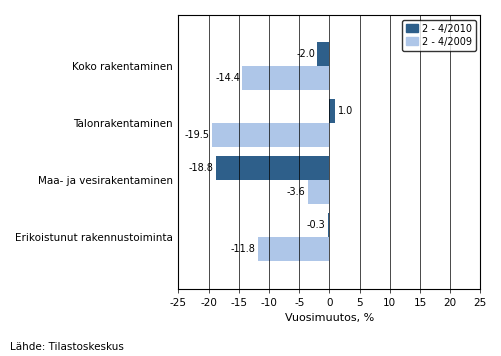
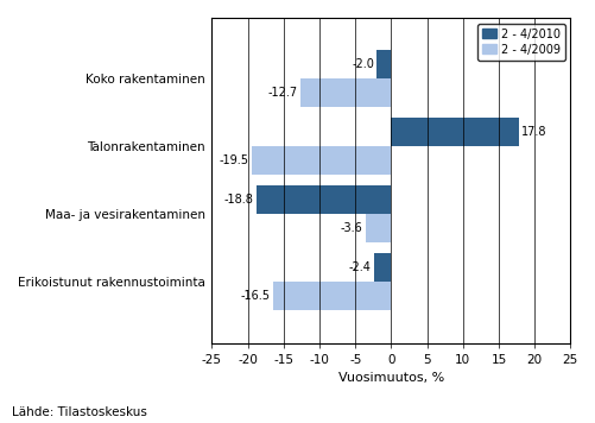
2 - 4/2009/Koko rakentaminen: -14.4 -> -12.7
2 - 4/2010/Talonrakentaminen: 1.0 -> 17.8
2 - 4/2010/Erikoistunut rakennustoiminta: -0.3 -> -2.4
2 - 4/2009/Erikoistunut rakennustoiminta: -11.8 -> -16.5
